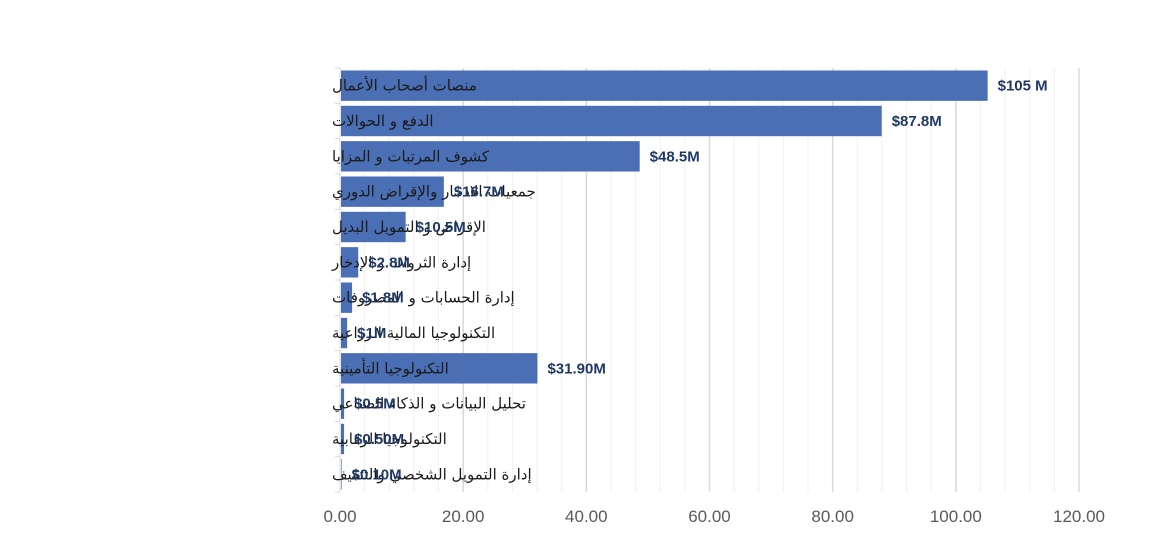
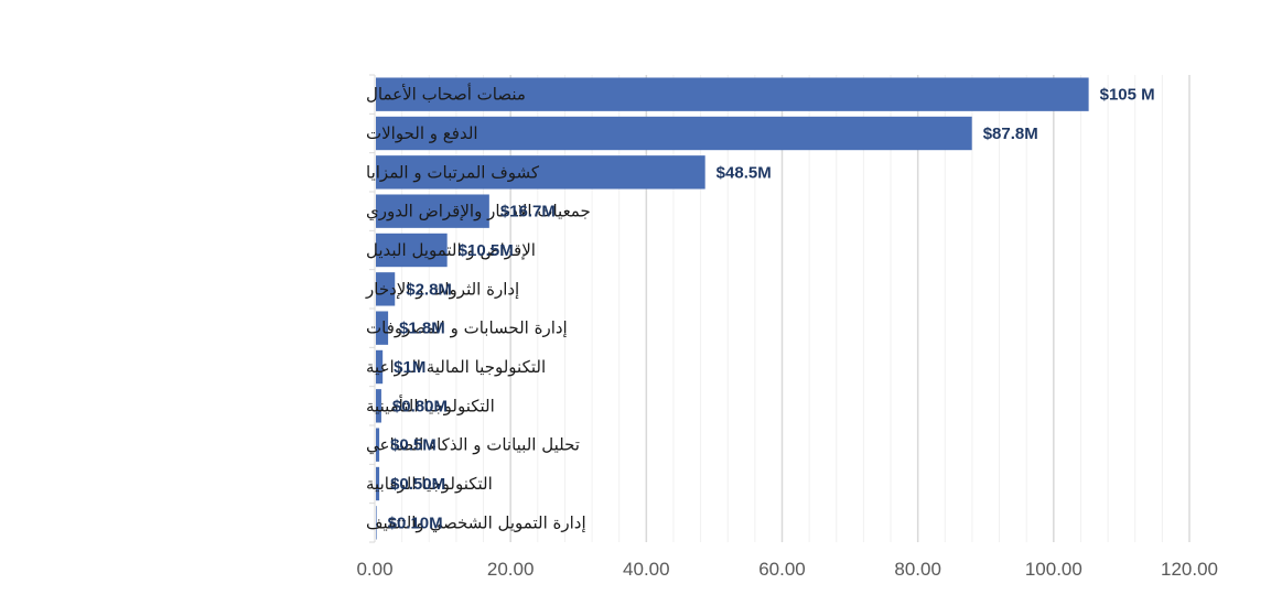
التكنولوجيا التأمينية: $31.90M -> $0.80M
